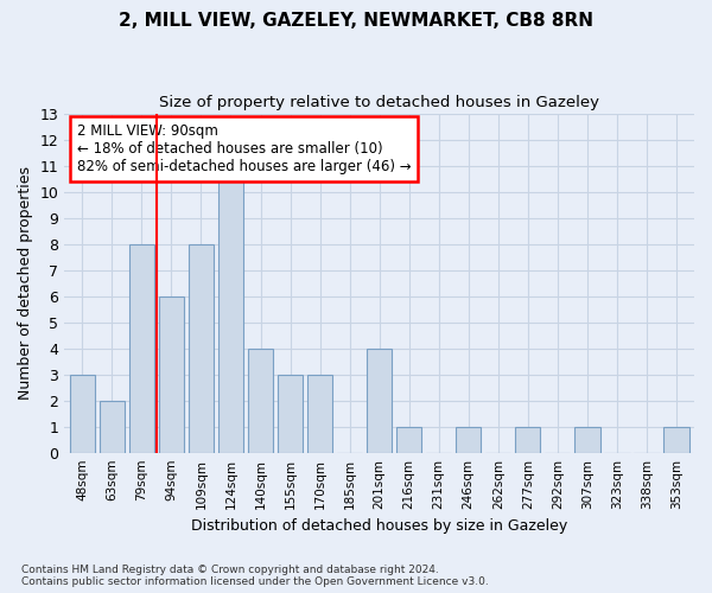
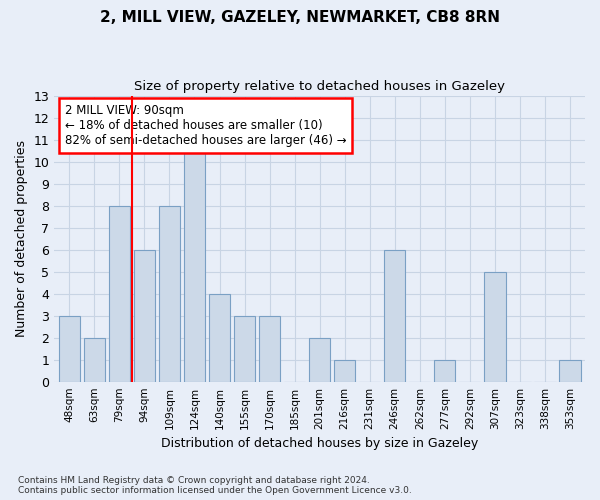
201sqm: 4 -> 2
246sqm: 1 -> 6
307sqm: 1 -> 5
